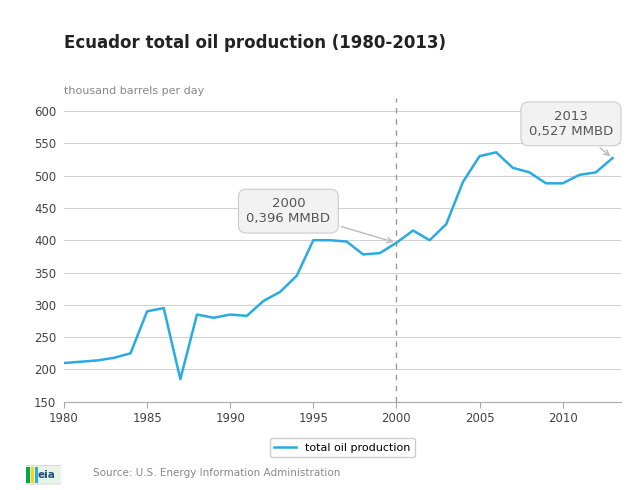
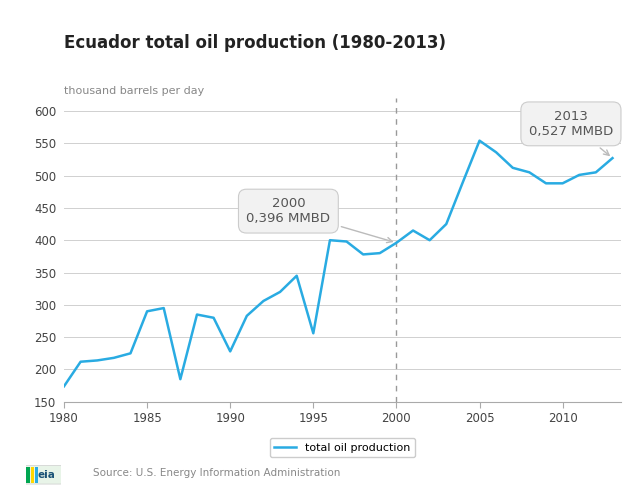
1980: 210 -> 174
1990: 285 -> 228
1995: 400 -> 256
2005: 530 -> 554
